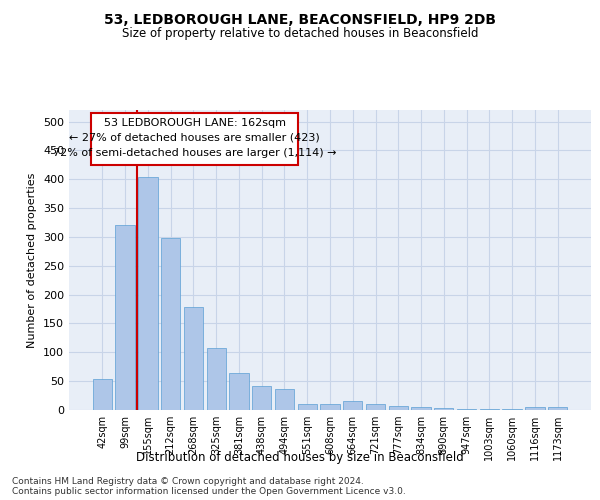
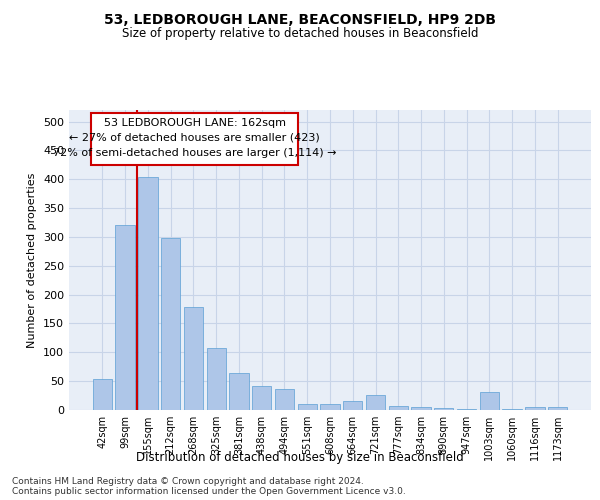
721sqm: 10 -> 26
1003sqm: 1 -> 32
